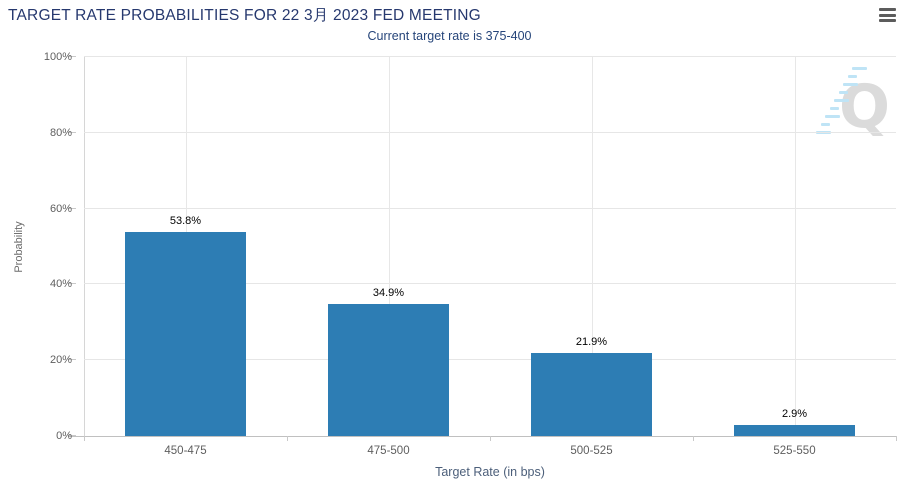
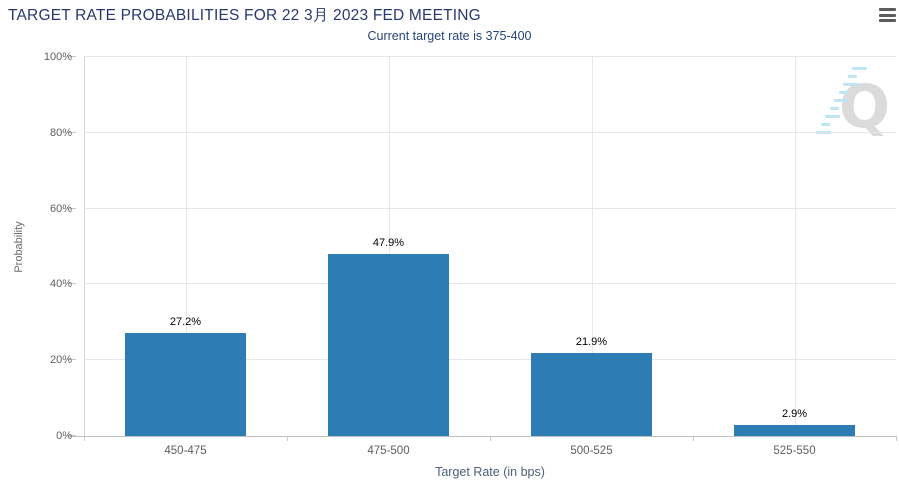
450-475: 53.8% -> 27.2%
475-500: 34.9% -> 47.9%
